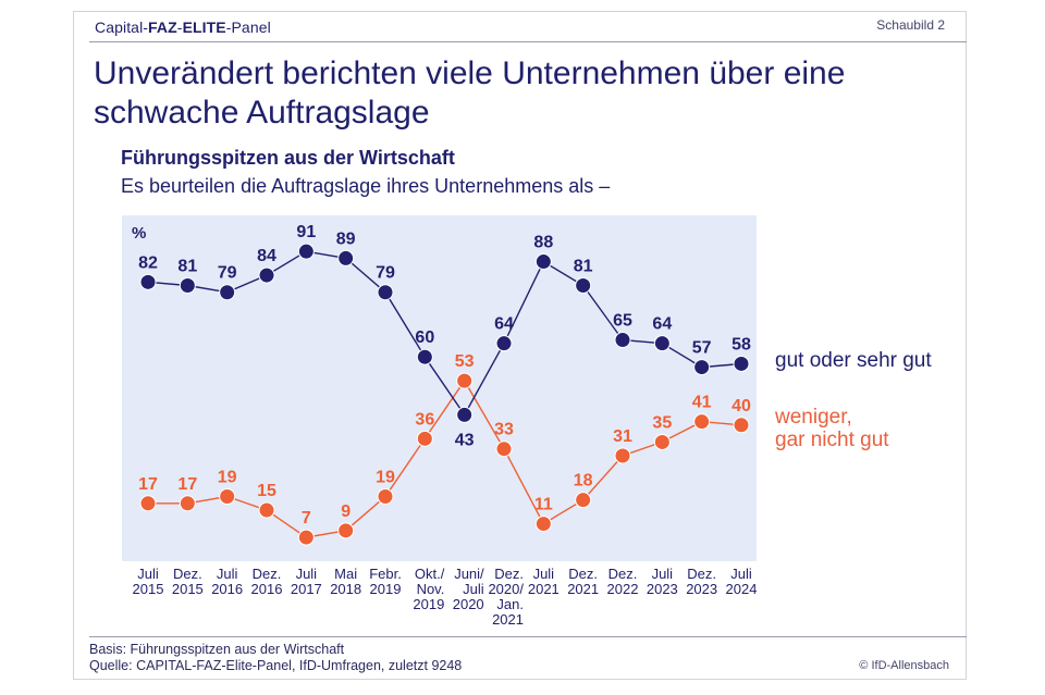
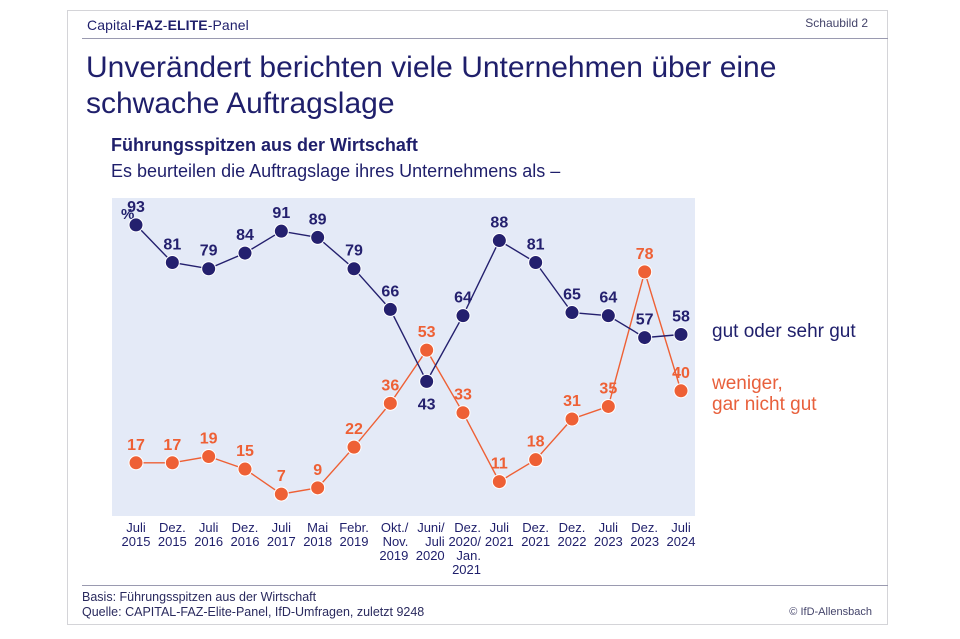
gut oder sehr gut/Juli 2015: 82 -> 93
weniger, gar nicht gut/Febr. 2019: 19 -> 22
gut oder sehr gut/Okt./ Nov. 2019: 60 -> 66
weniger, gar nicht gut/Dez. 2023: 41 -> 78
